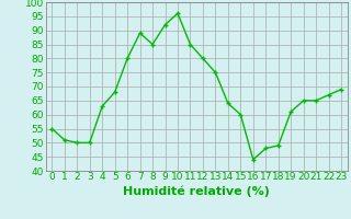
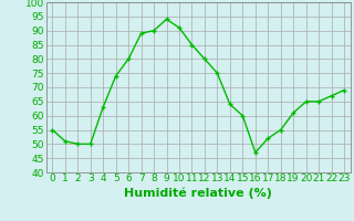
5: 68 -> 74
8: 85 -> 90
9: 92 -> 94
10: 96 -> 91
16: 44 -> 47
17: 48 -> 52
18: 49 -> 55
